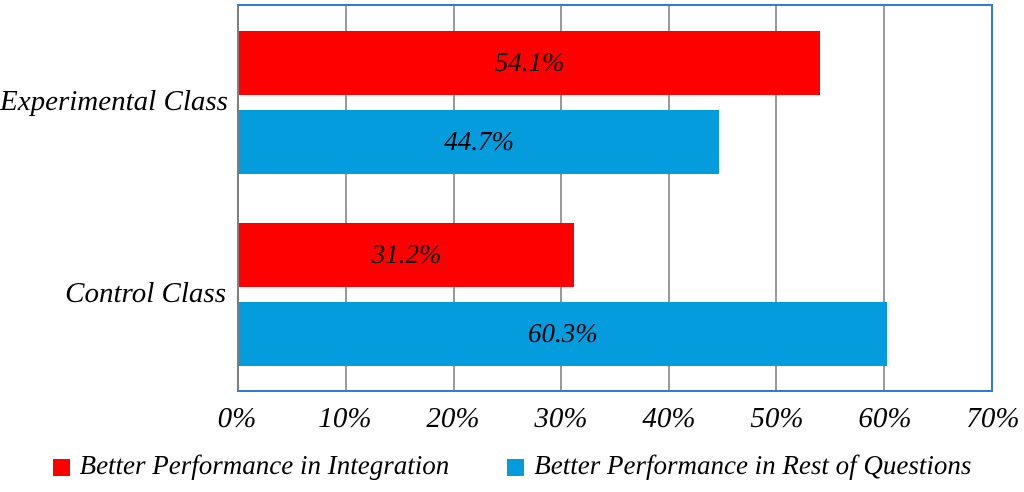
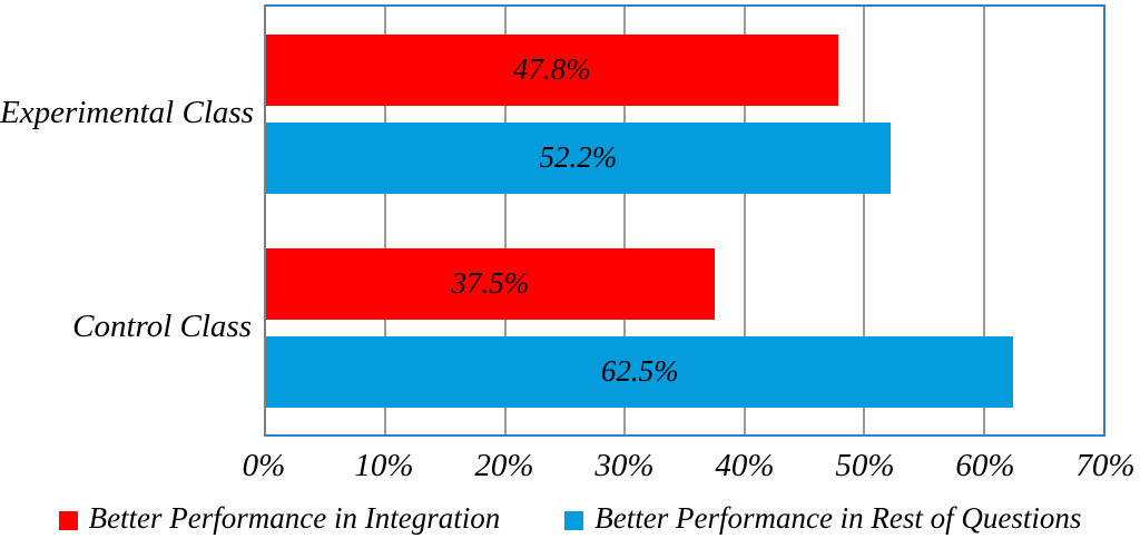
Better Performance in Integration/Experimental Class: 54.1% -> 47.8%
Better Performance in Rest of Questions/Experimental Class: 44.7% -> 52.2%
Better Performance in Integration/Control Class: 31.2% -> 37.5%
Better Performance in Rest of Questions/Control Class: 60.3% -> 62.5%
